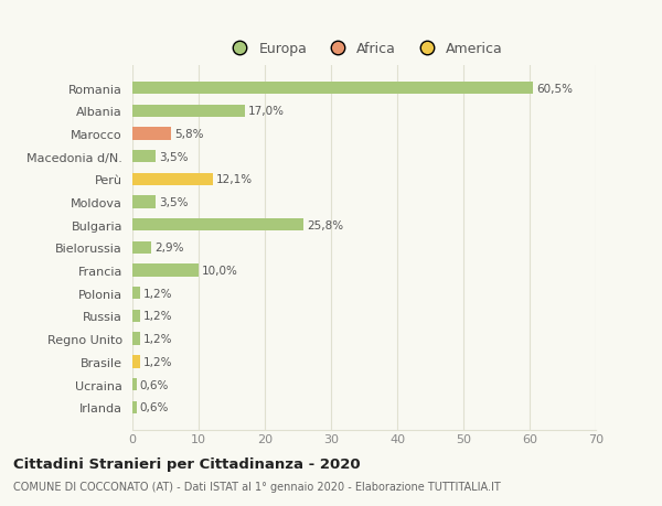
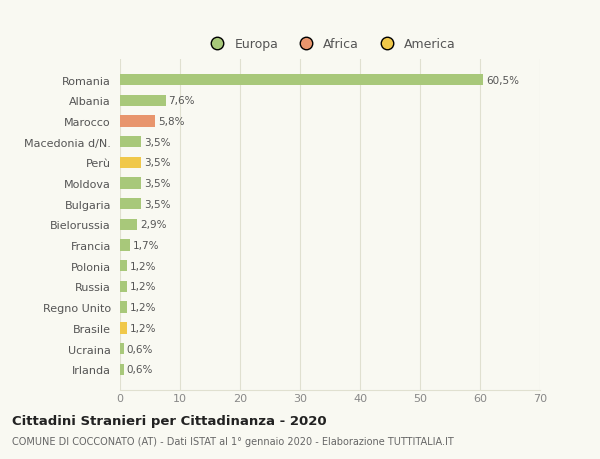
Albania: 17,0% -> 7,6%
Perù: 12,1% -> 3,5%
Bulgaria: 25,8% -> 3,5%
Francia: 10,0% -> 1,7%
